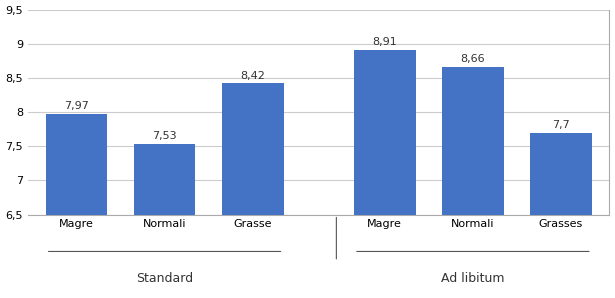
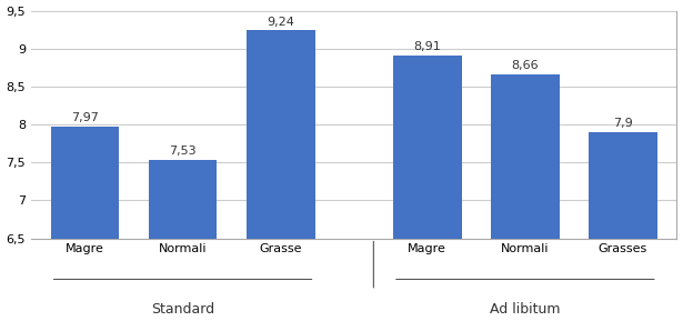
Grasse: 8,42 -> 9,24
Grasses: 7,7 -> 7,9
